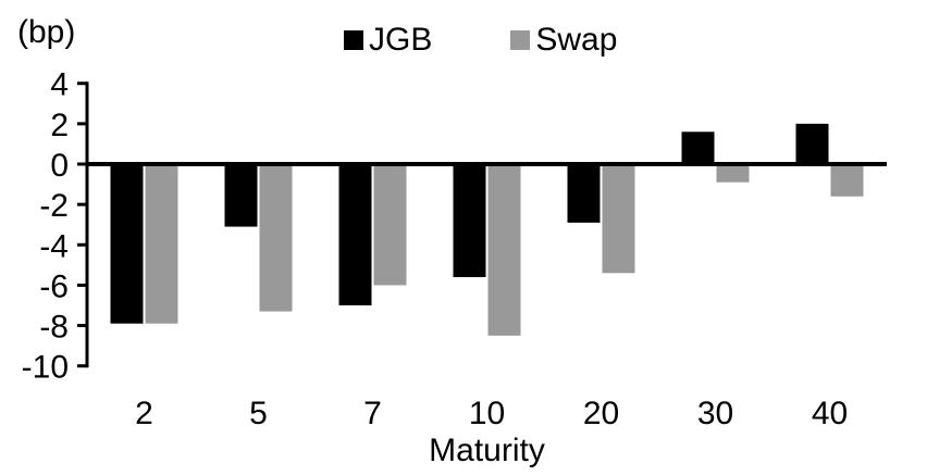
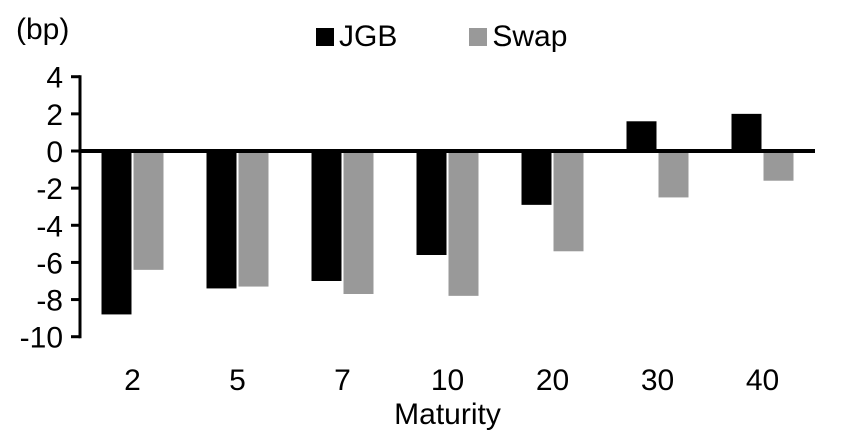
JGB/2: -7.9 -> -8.8
Swap/2: -7.9 -> -6.4
JGB/5: -3.1 -> -7.4
Swap/7: -6.0 -> -7.7
Swap/10: -8.5 -> -7.8
Swap/30: -0.9 -> -2.5
